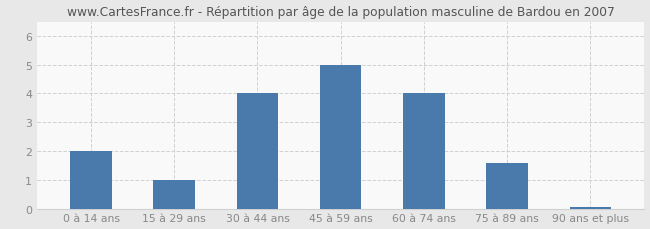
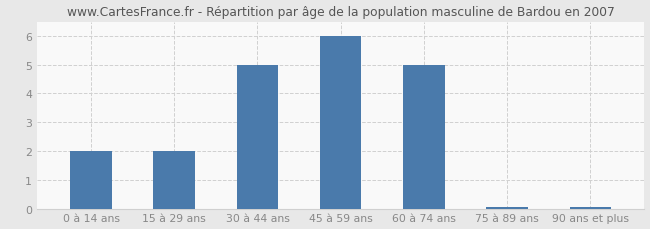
15 à 29 ans: 1.00 -> 2.00
30 à 44 ans: 4.00 -> 5.00
45 à 59 ans: 5.00 -> 6.00
60 à 74 ans: 4.00 -> 5.00
75 à 89 ans: 1.60 -> 0.05
